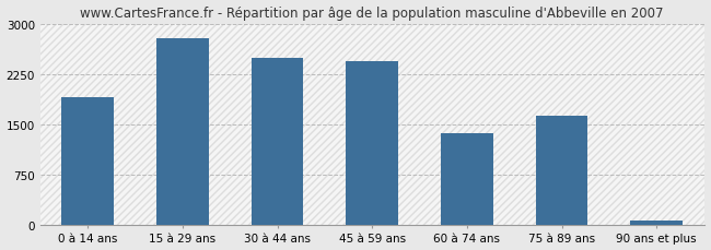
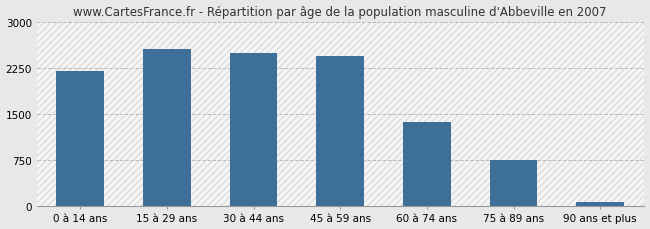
0 à 14 ans: 1900 -> 2190
15 à 29 ans: 2780 -> 2560
75 à 89 ans: 1620 -> 750
